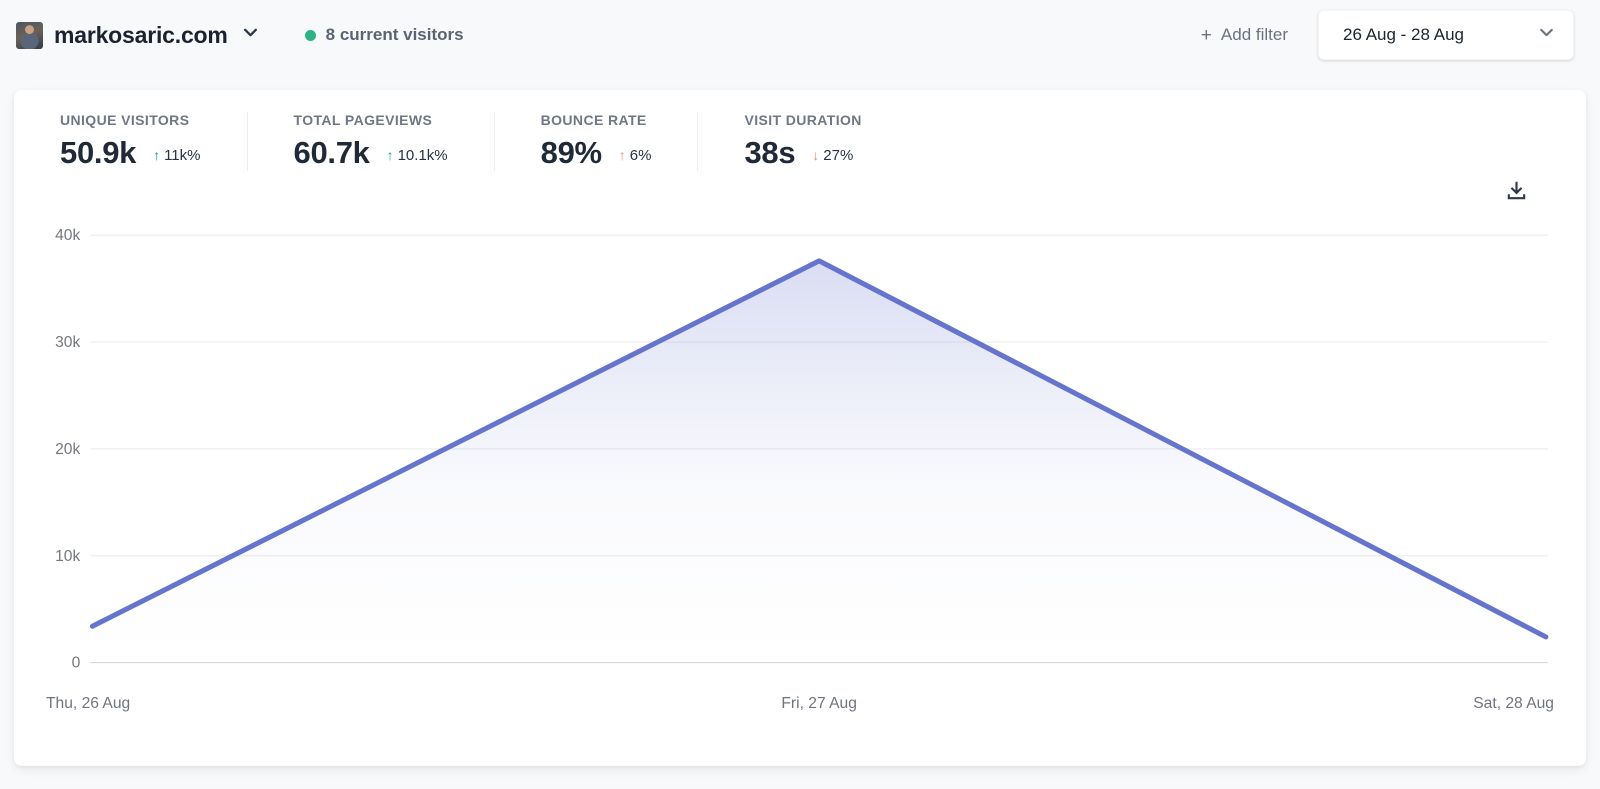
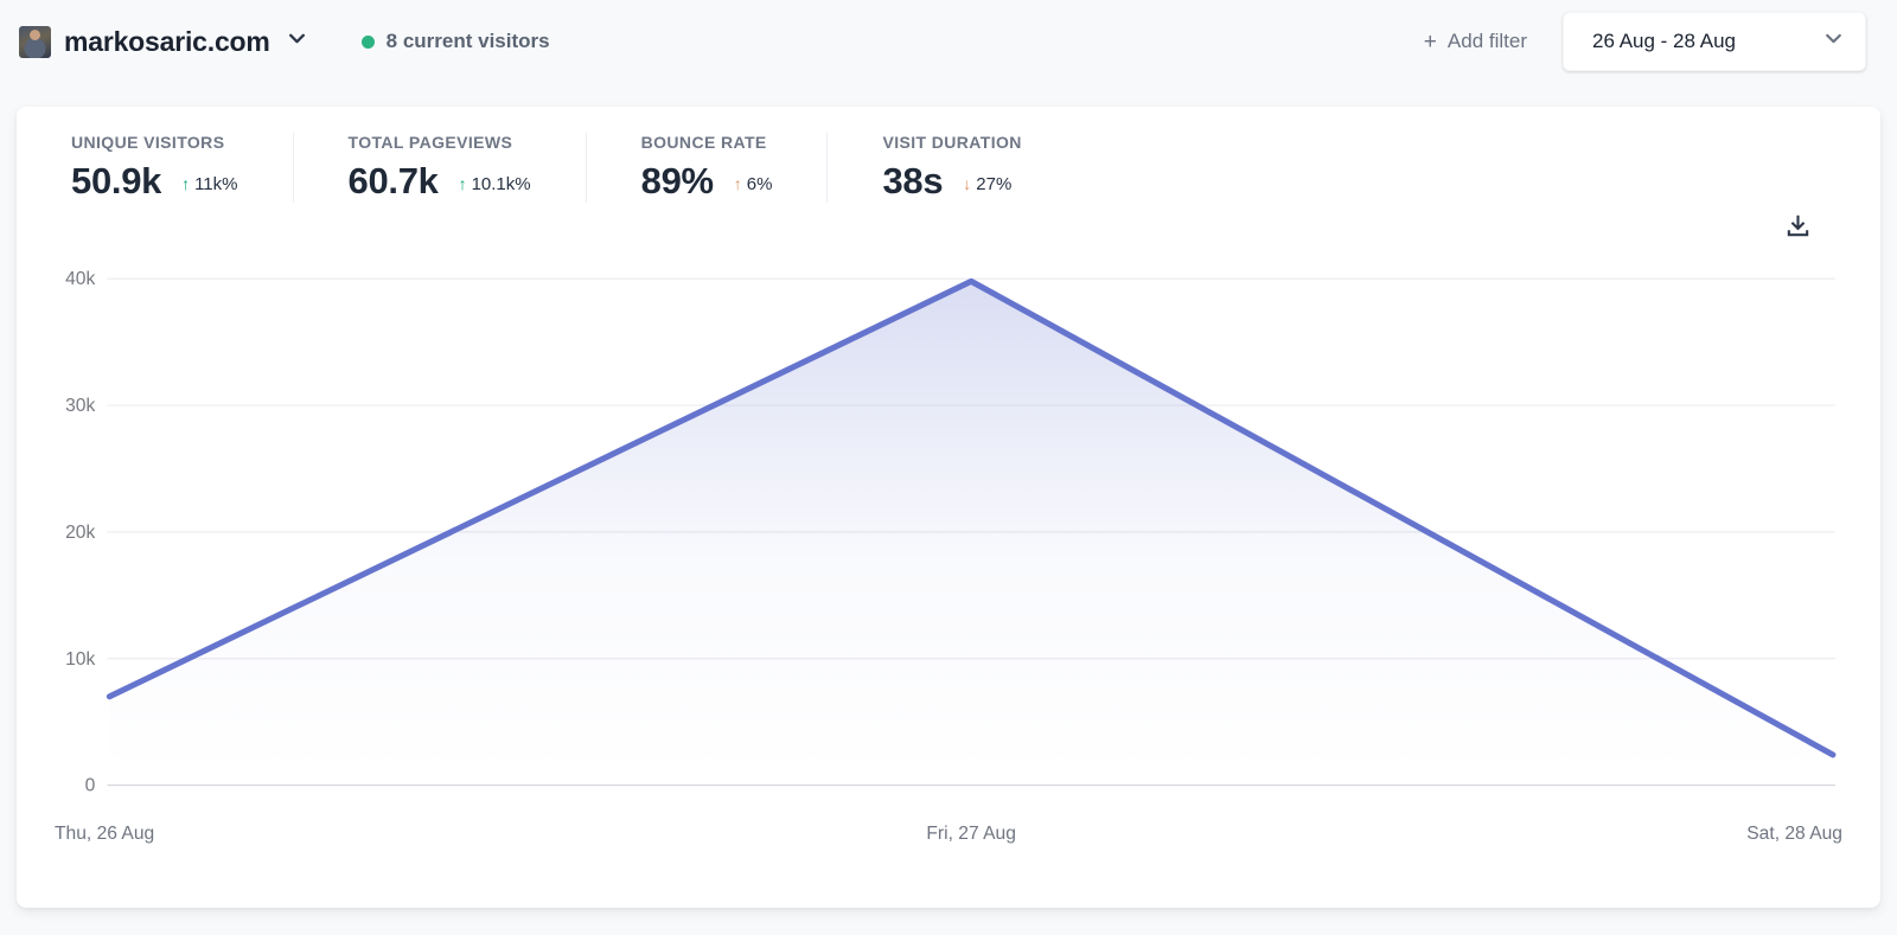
Thu, 26 Aug: 3.4k -> 7.0k
Fri, 27 Aug: 37.6k -> 39.8k
